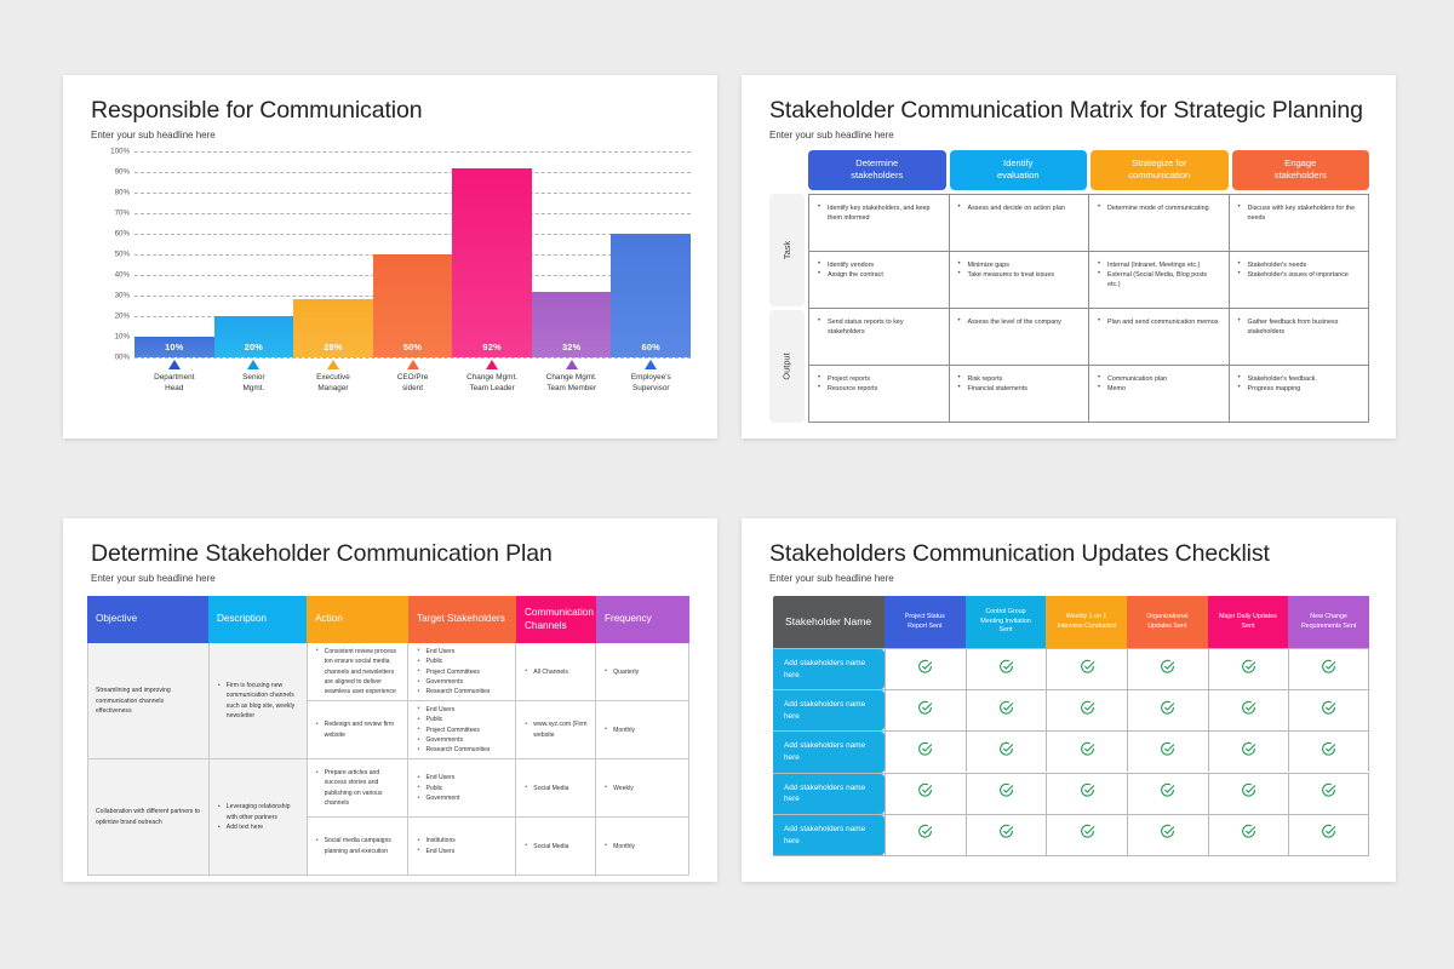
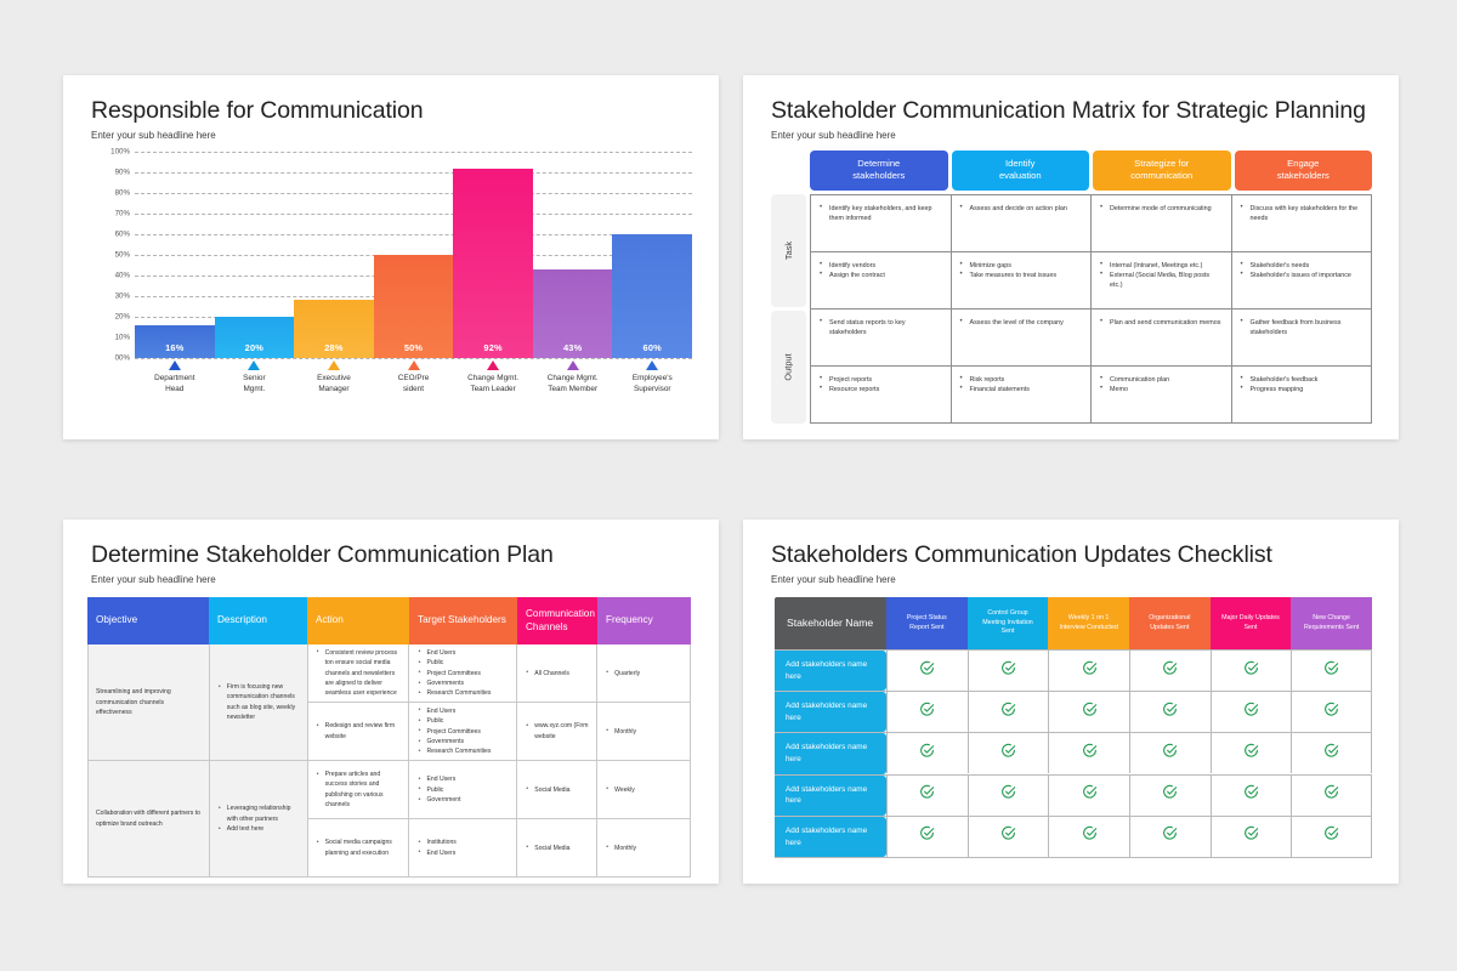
Department Head: 10% -> 16%
Change Mgmt. Team Member: 32% -> 43%
